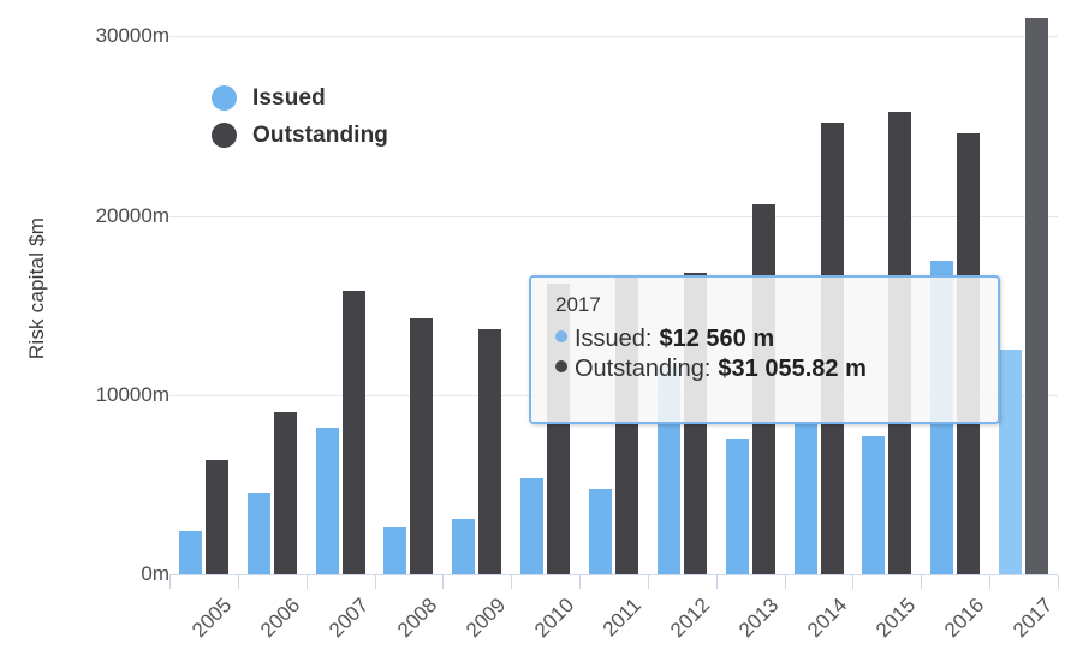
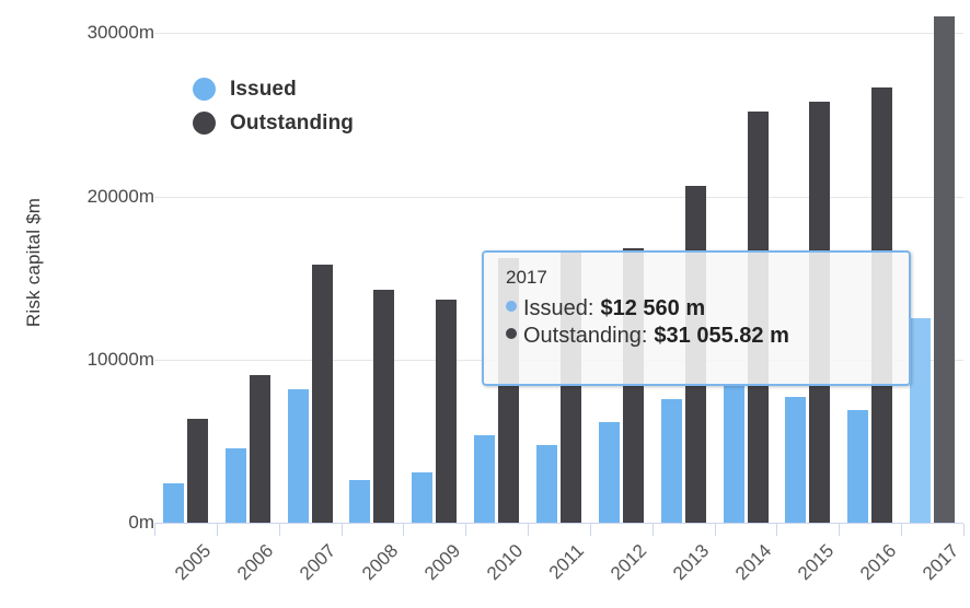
Issued/2012: 11600m -> 6200m
Issued/2016: 17500m -> 6900m
Outstanding/2016: 24600m -> 26700m
